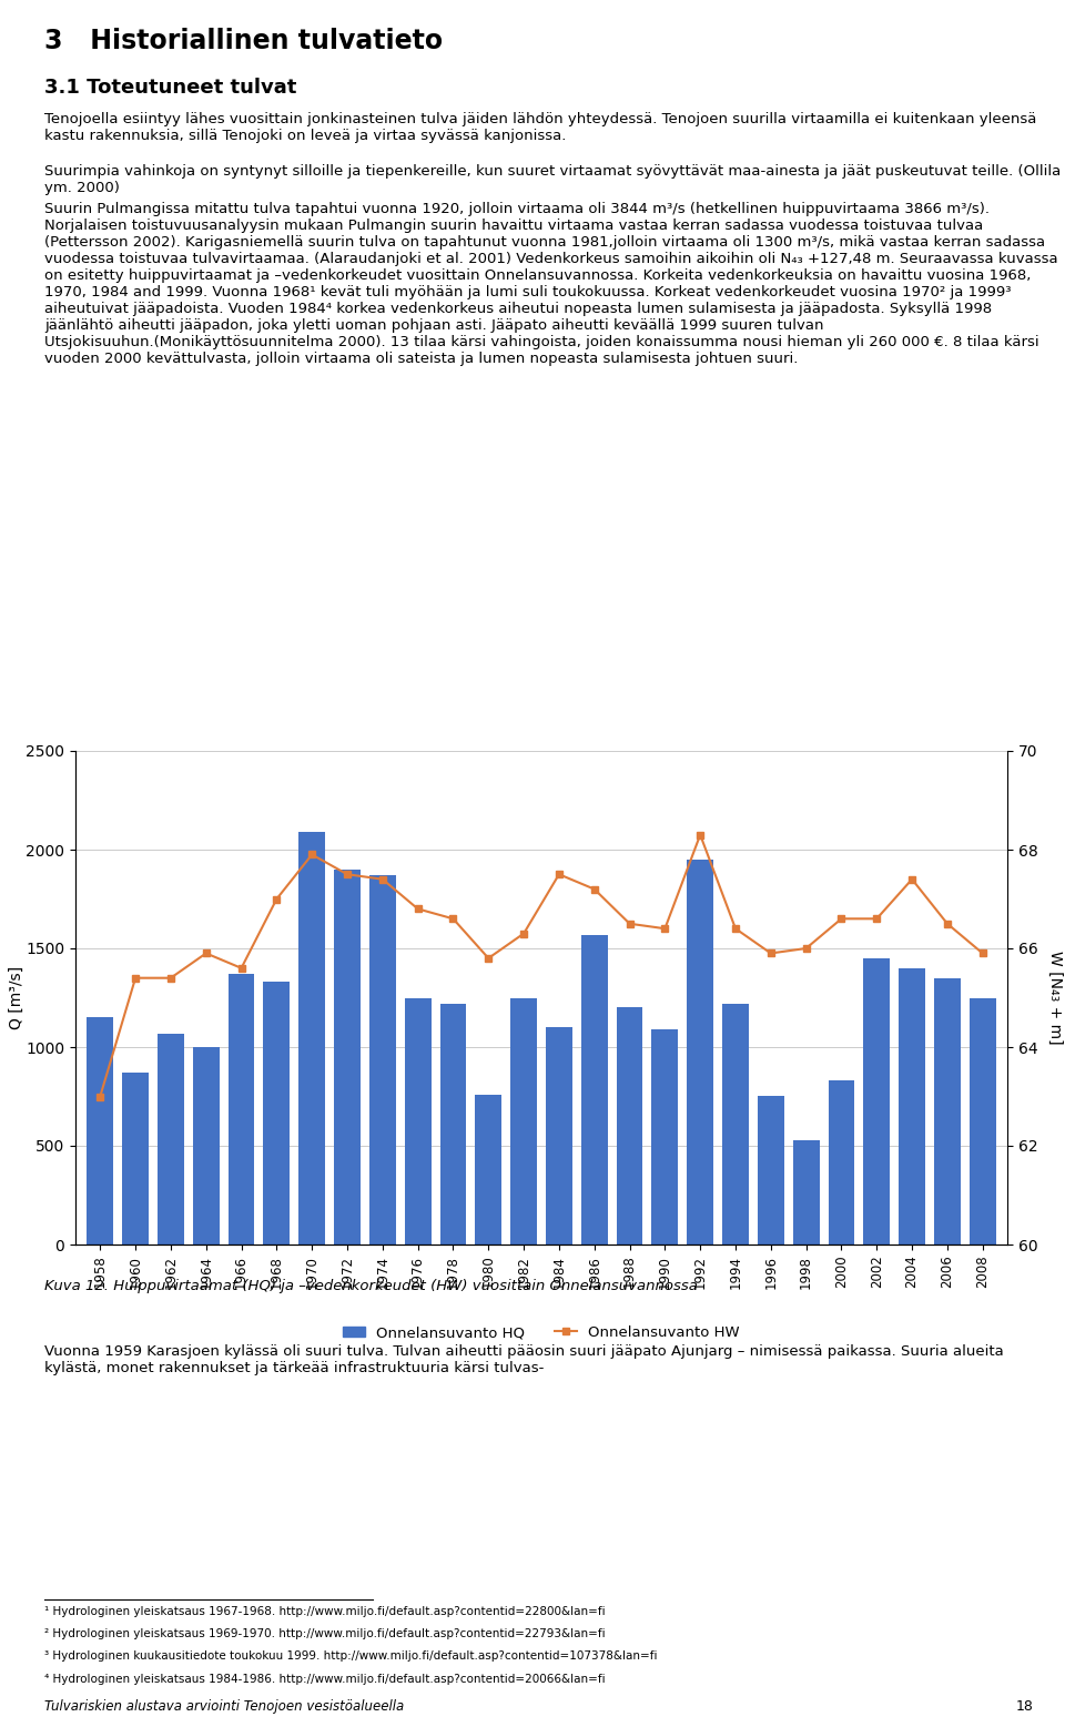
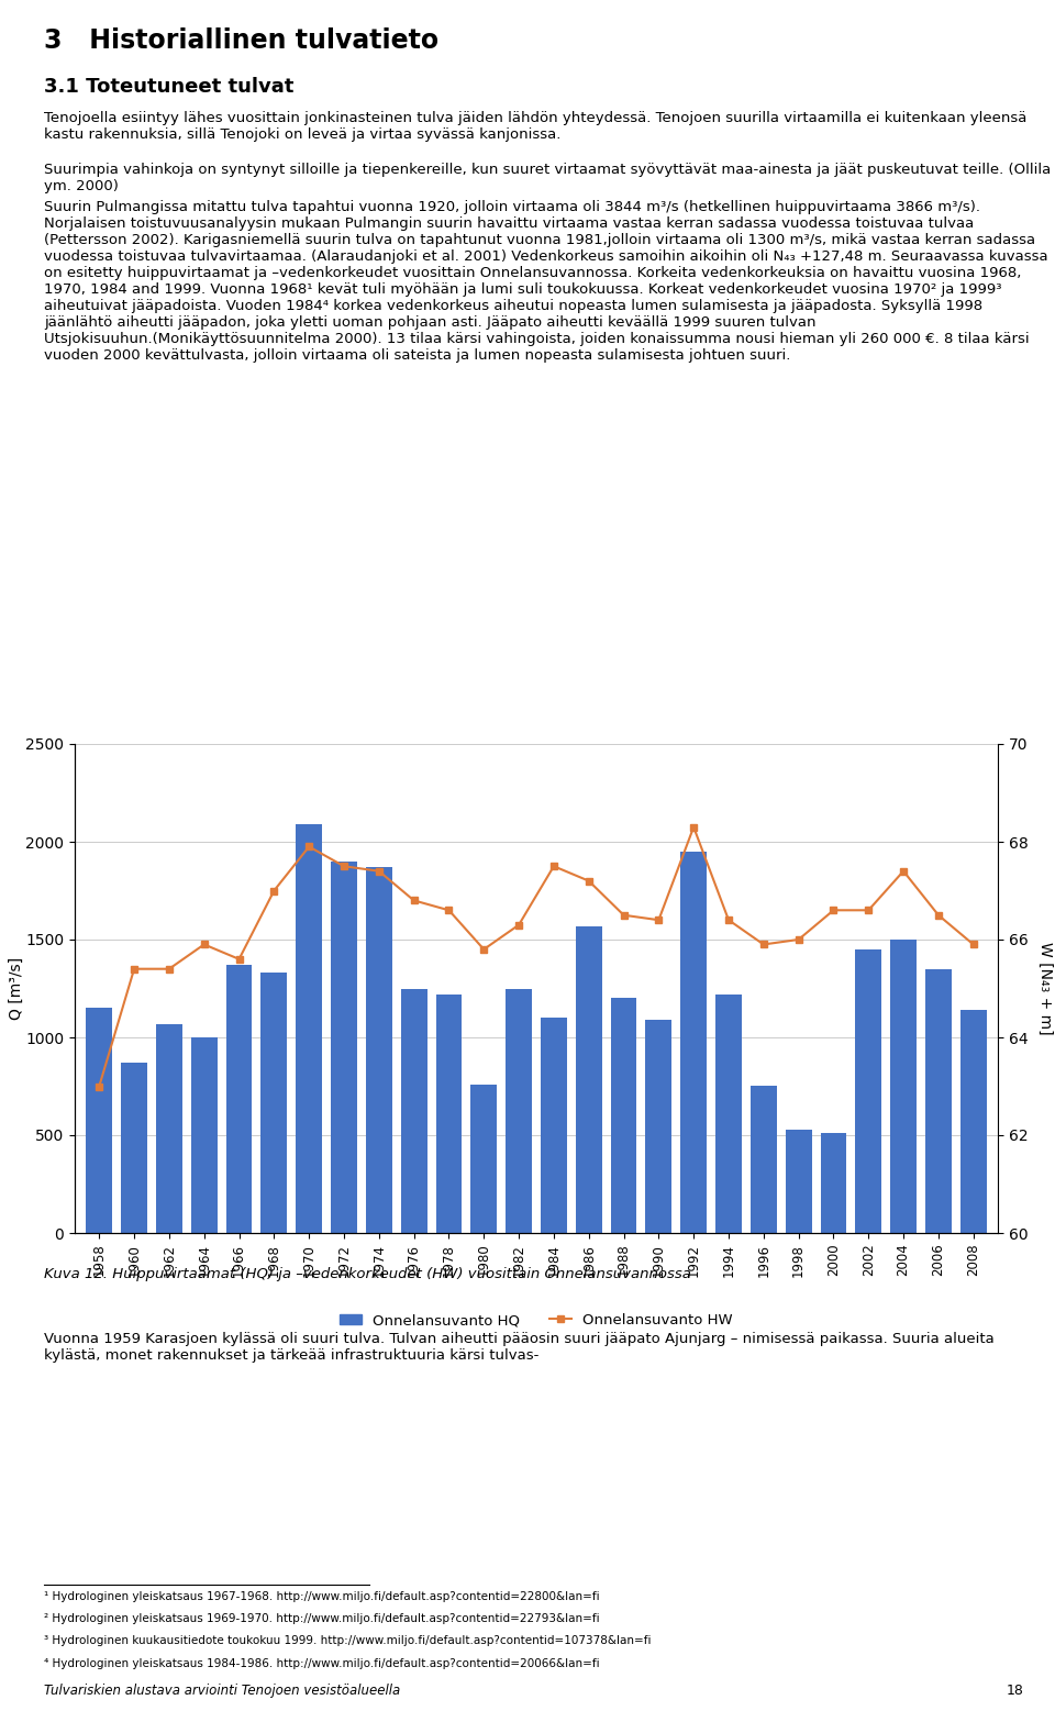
Onnelansuvanto HQ/2000: 830 -> 510
Onnelansuvanto HQ/2004: 1400 -> 1500
Onnelansuvanto HQ/2008: 1250 -> 1140
